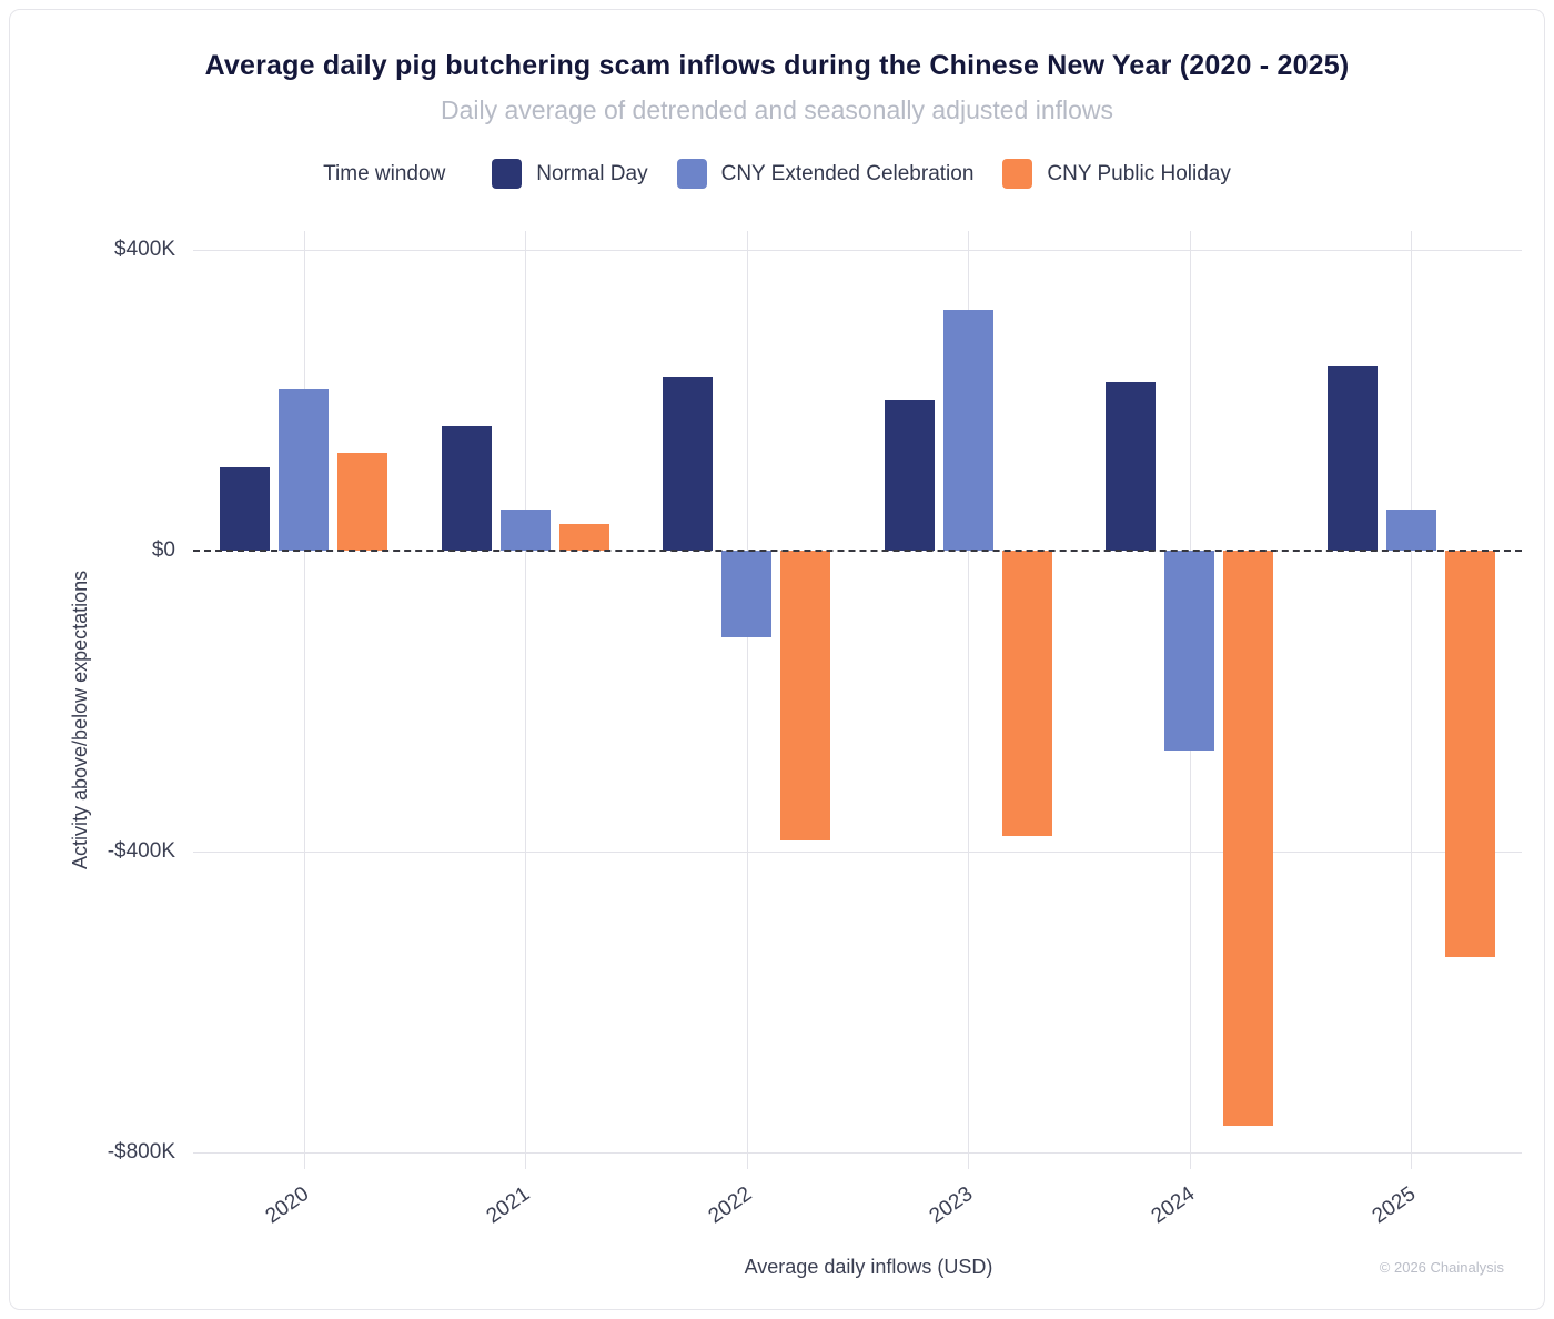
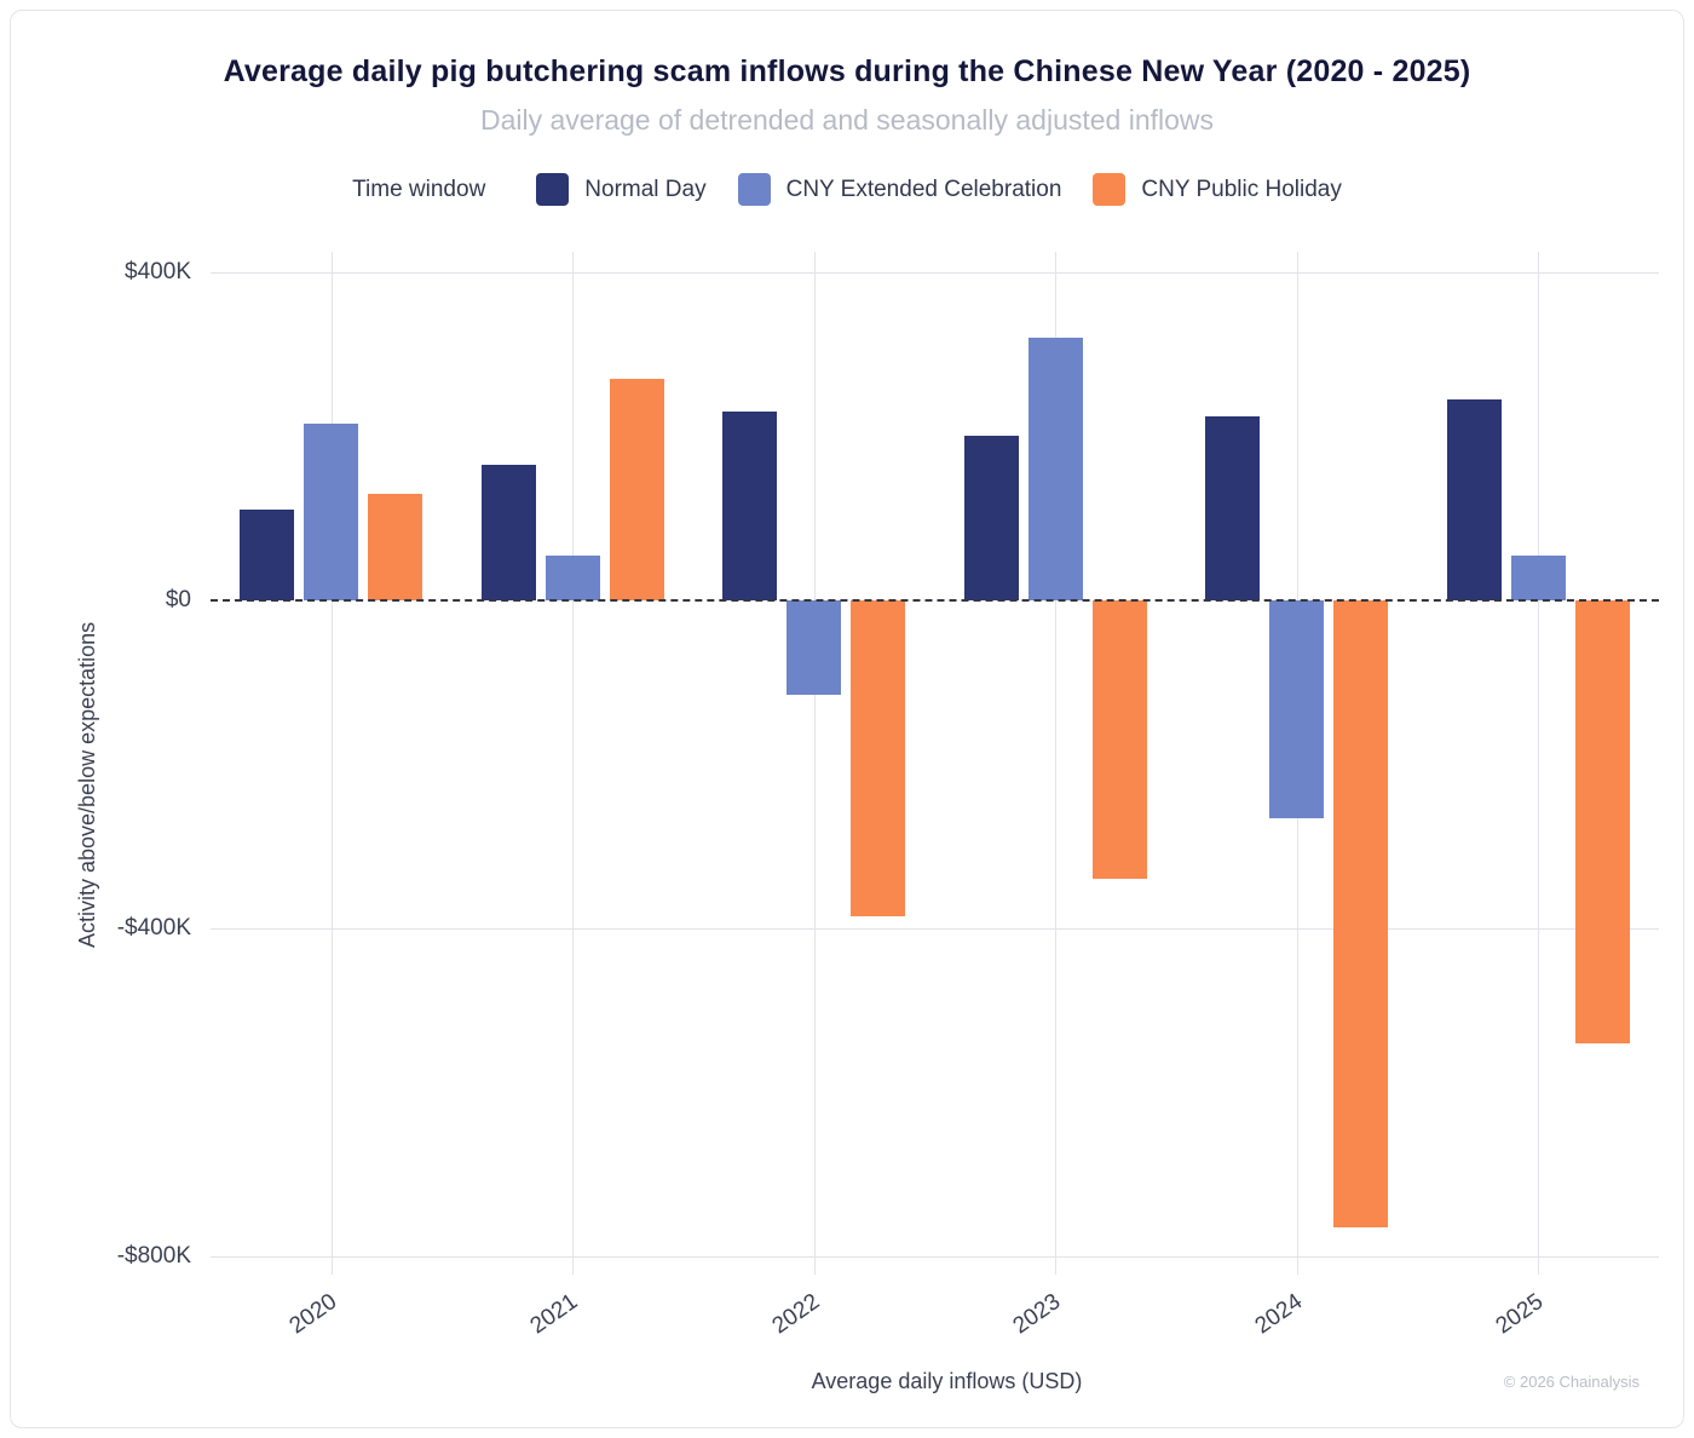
CNY Public Holiday/2021: $40K -> $270K
CNY Public Holiday/2023: -$380K -> -$340K
